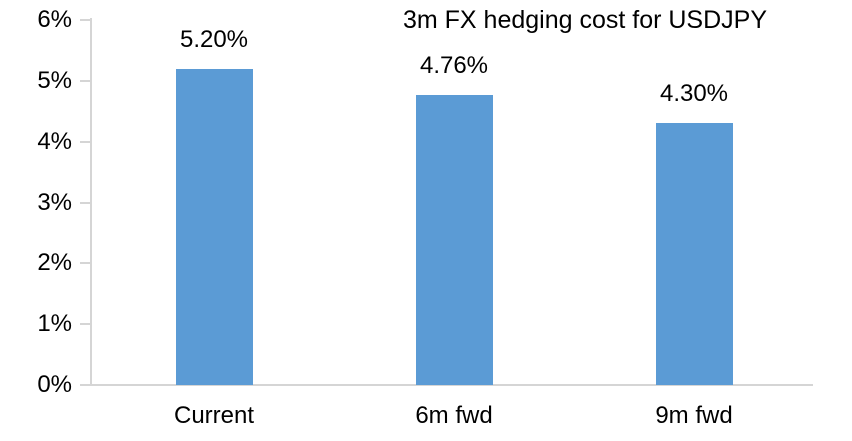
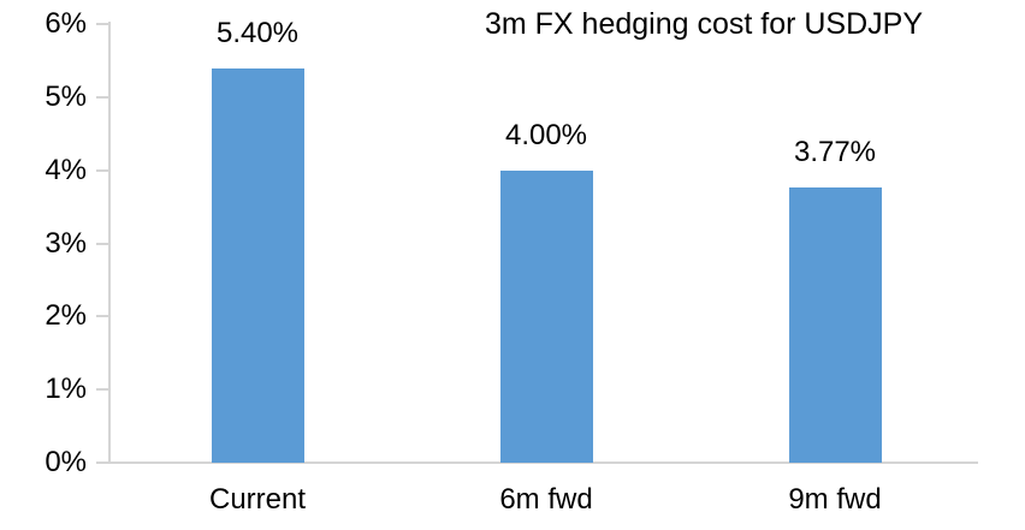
Current: 5.20% -> 5.40%
6m fwd: 4.76% -> 4.00%
9m fwd: 4.30% -> 3.77%
